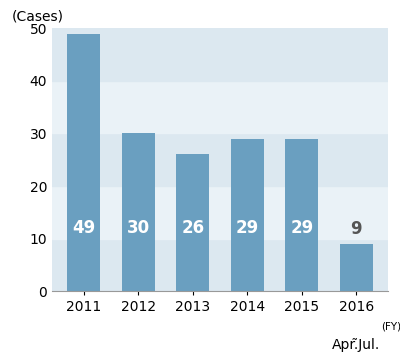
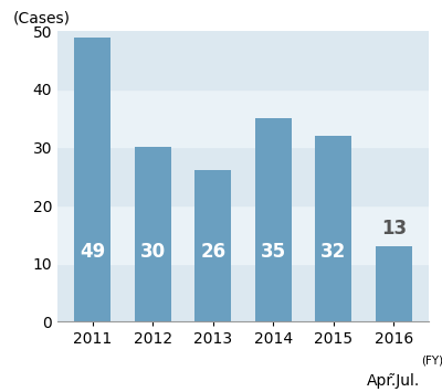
2014: 29 -> 35
2015: 29 -> 32
2016: 9 -> 13
